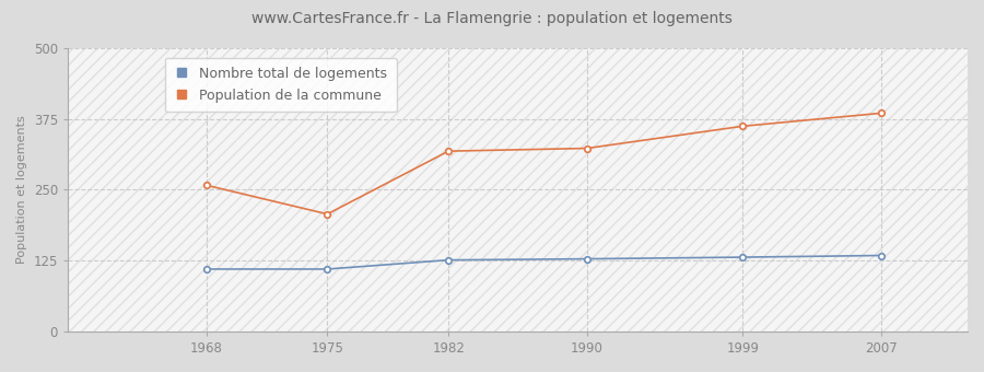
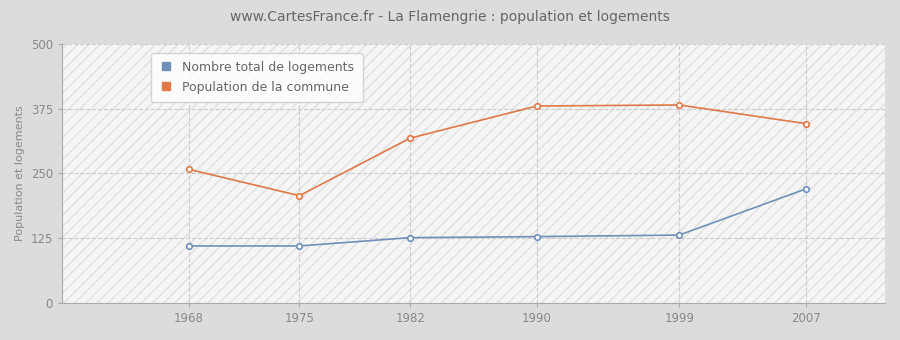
Population de la commune/1990: 323 -> 380
Population de la commune/1999: 362 -> 382
Nombre total de logements/2007: 134 -> 220
Population de la commune/2007: 385 -> 346
